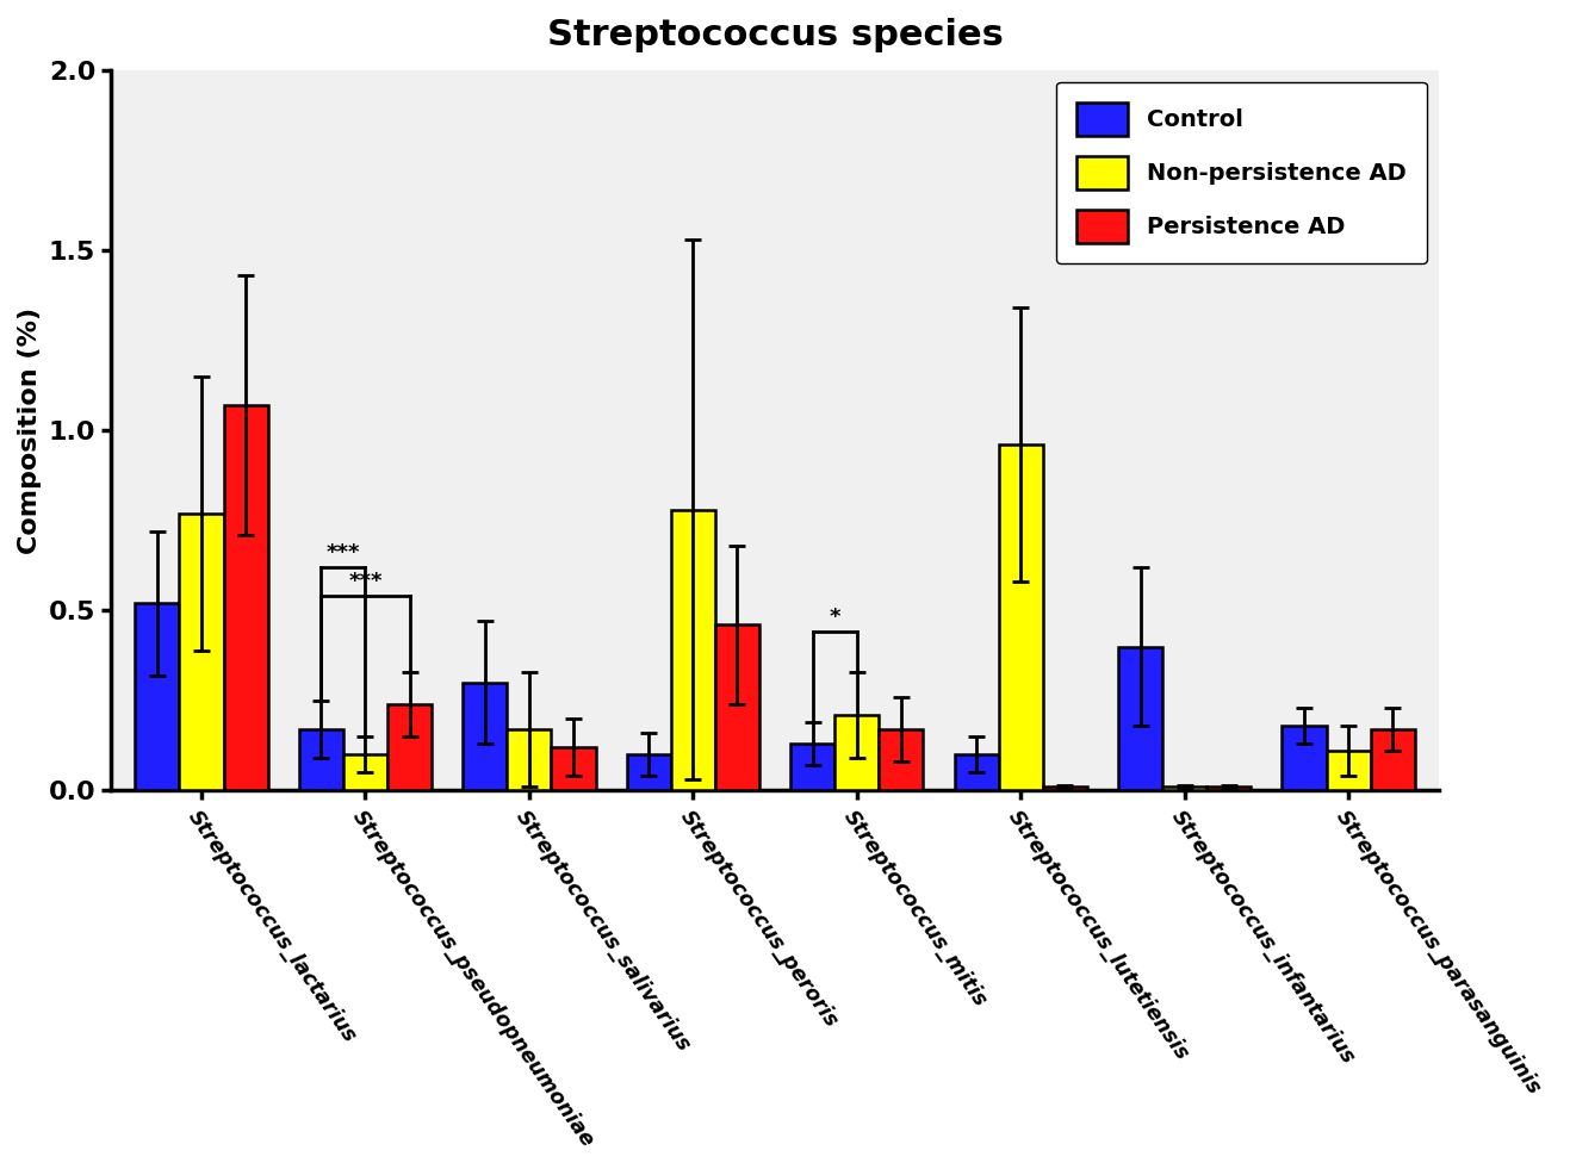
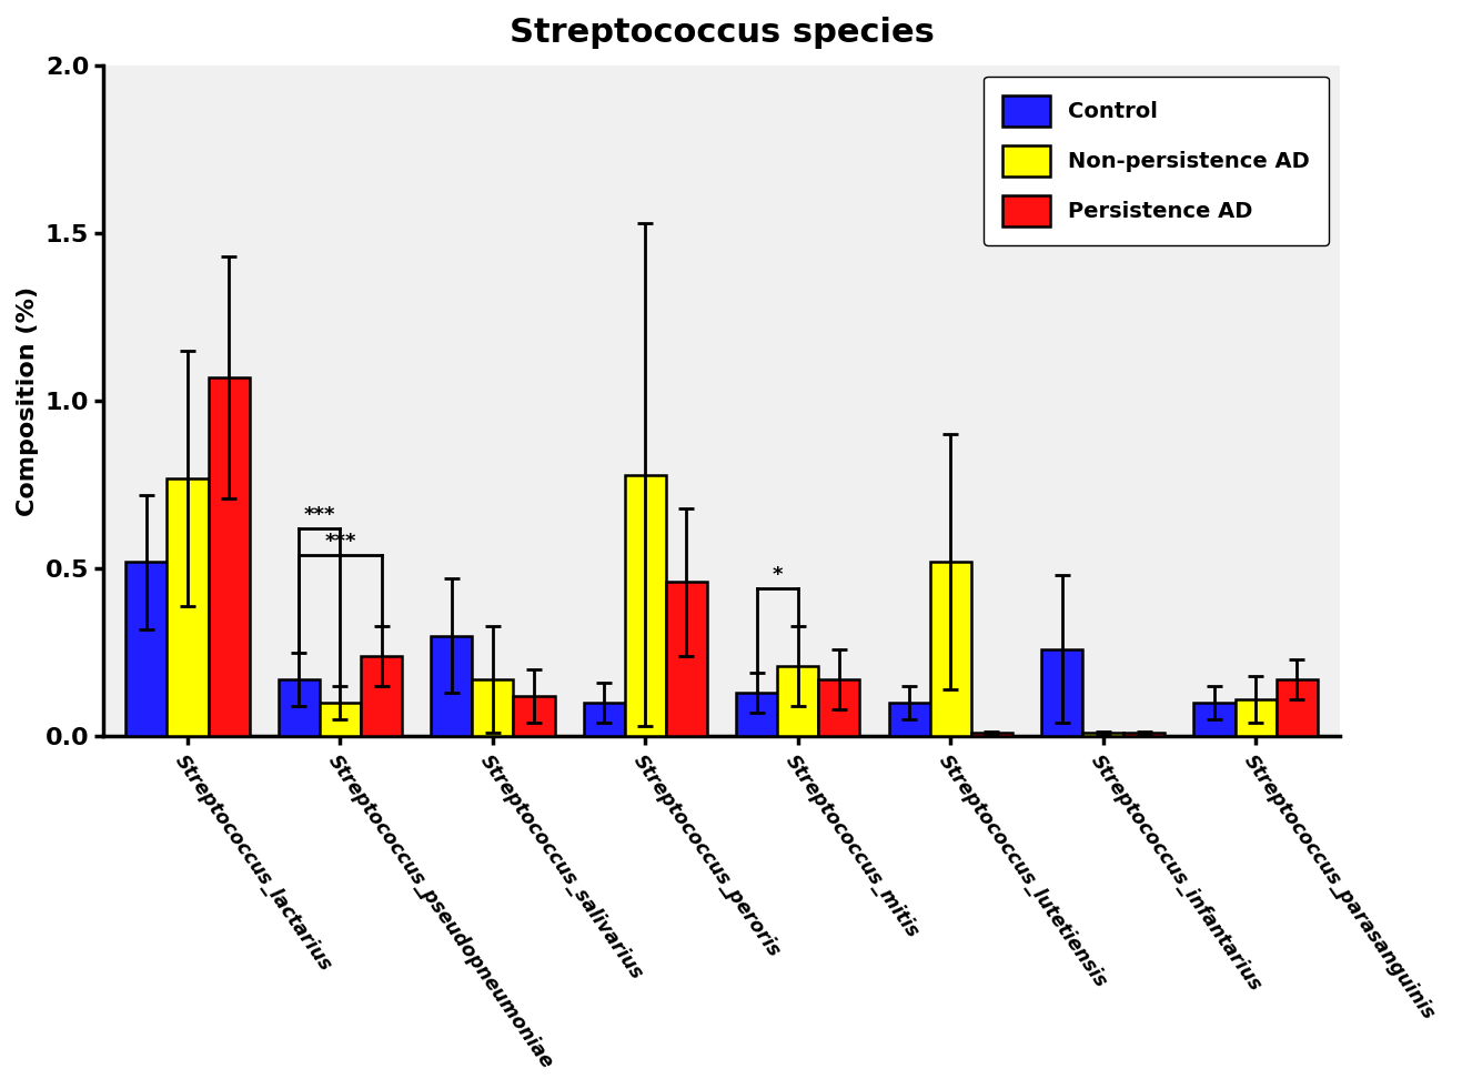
Non-persistence AD/Streptococcus_lutetiensis: 0.96 -> 0.52
Control/Streptococcus_infantarius: 0.40 -> 0.26
Control/Streptococcus_parasanguinis: 0.18 -> 0.10
